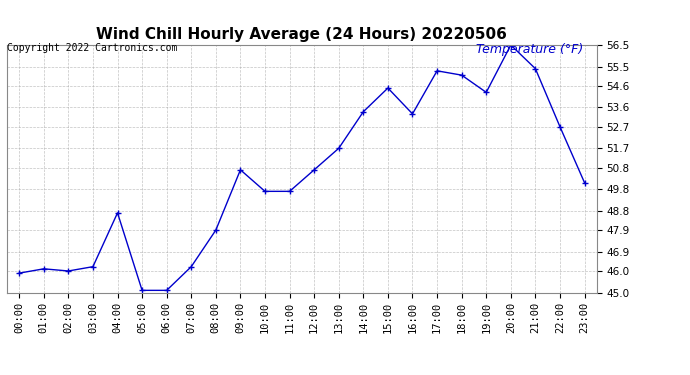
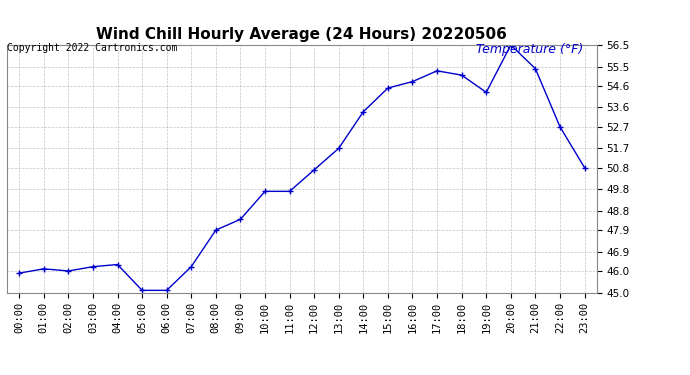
04:00: 48.7 -> 46.3
09:00: 50.7 -> 48.4
16:00: 53.3 -> 54.8
23:00: 50.1 -> 50.8
